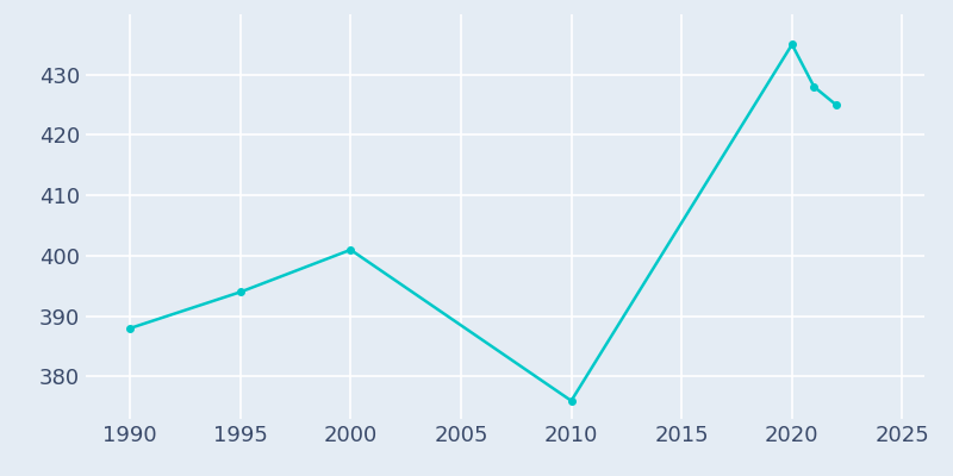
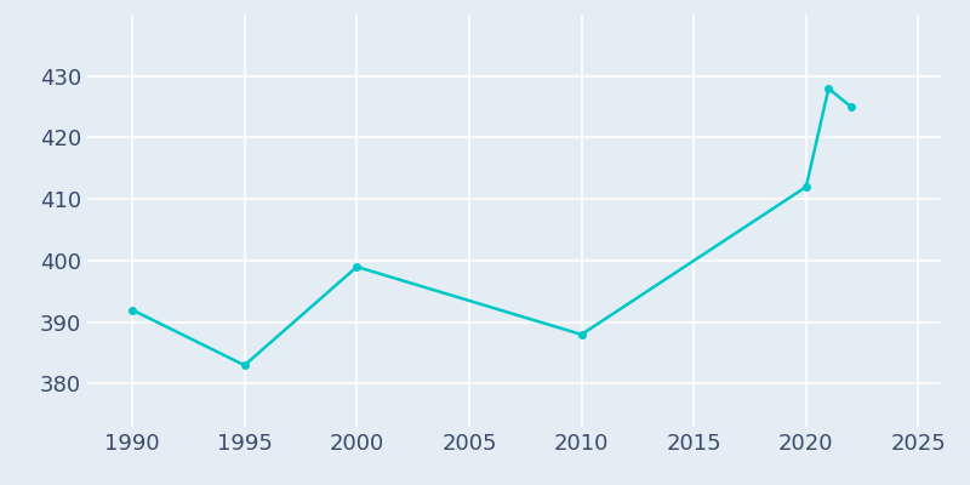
1990: 388 -> 392
1995: 394 -> 383
2000: 401 -> 399
2010: 376 -> 388
2020: 435 -> 412
